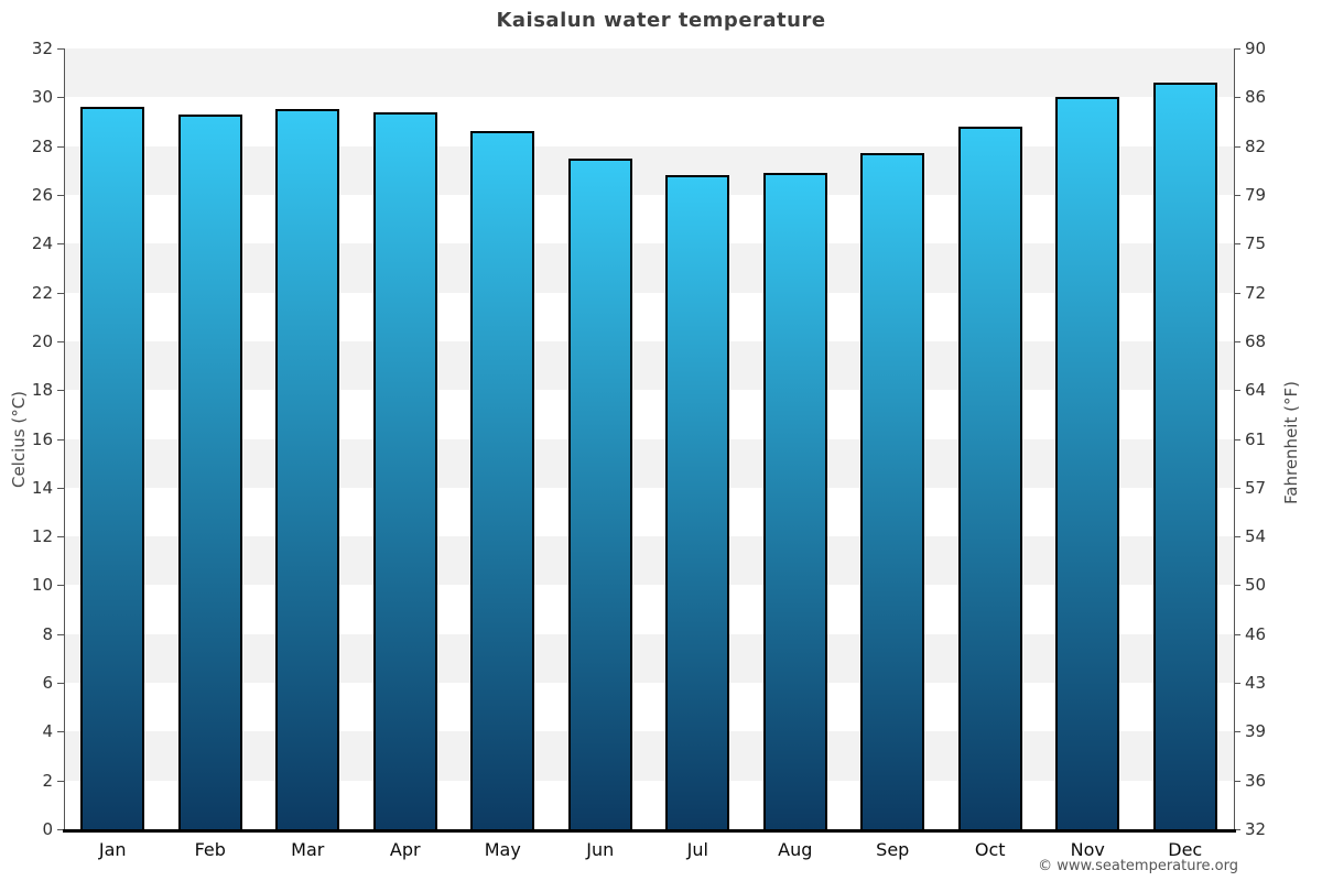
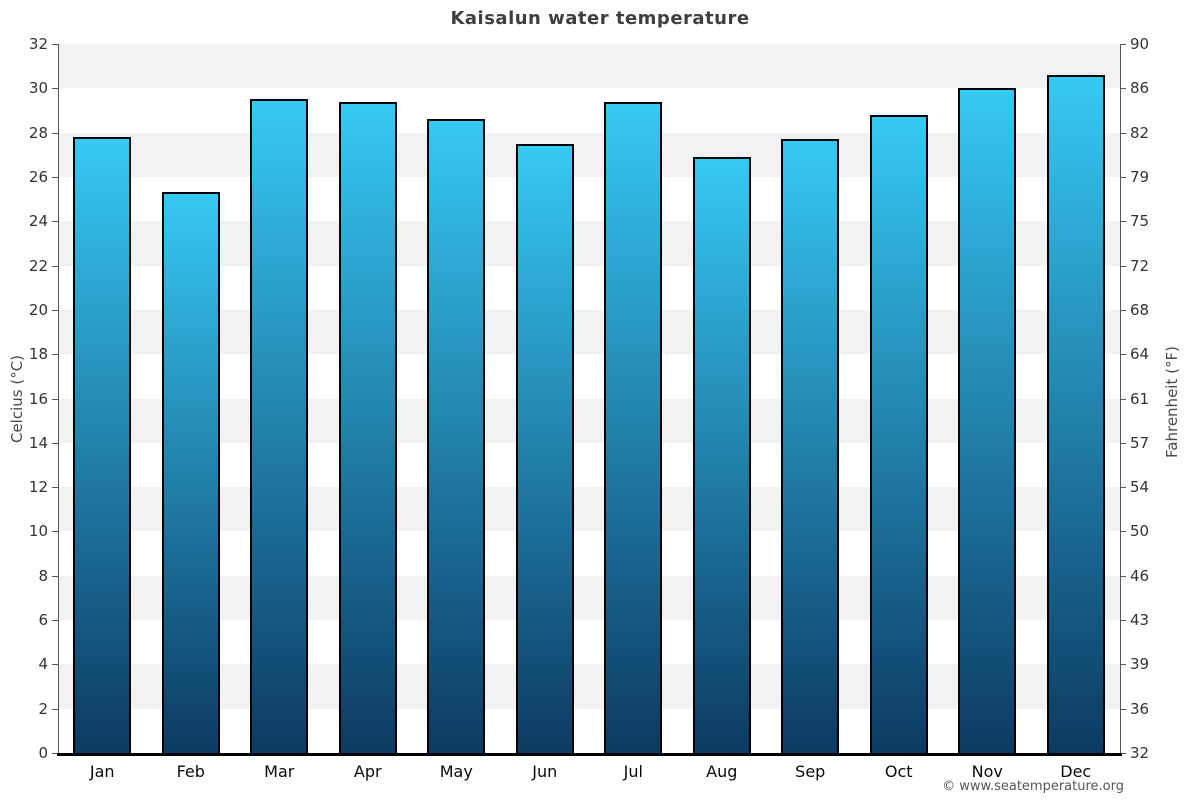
Jan: 29.6 -> 27.8
Feb: 29.3 -> 25.3
Jul: 26.8 -> 29.4
